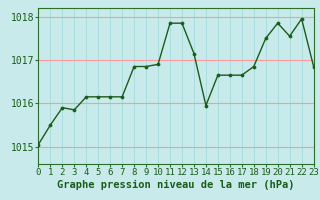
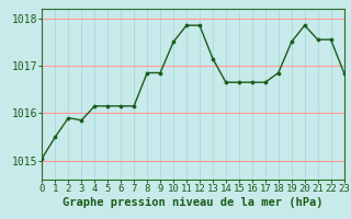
10: 1016.90 -> 1017.50
14: 1015.95 -> 1016.65
22: 1017.95 -> 1017.55
